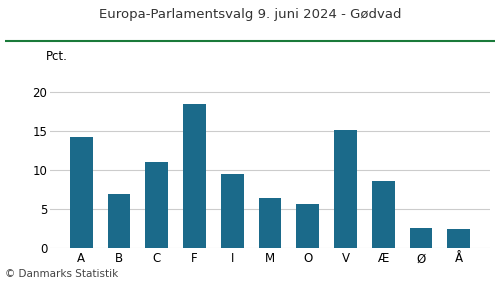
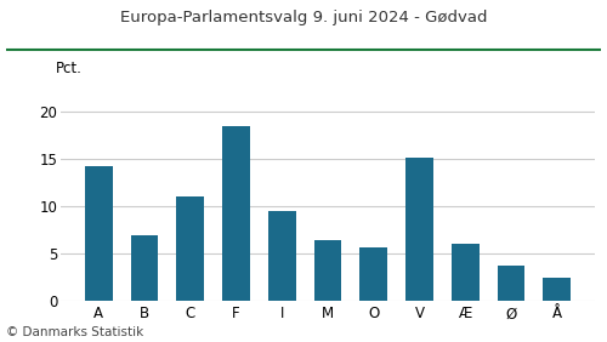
Æ: 8.6 -> 6.1
Ø: 2.6 -> 3.7
